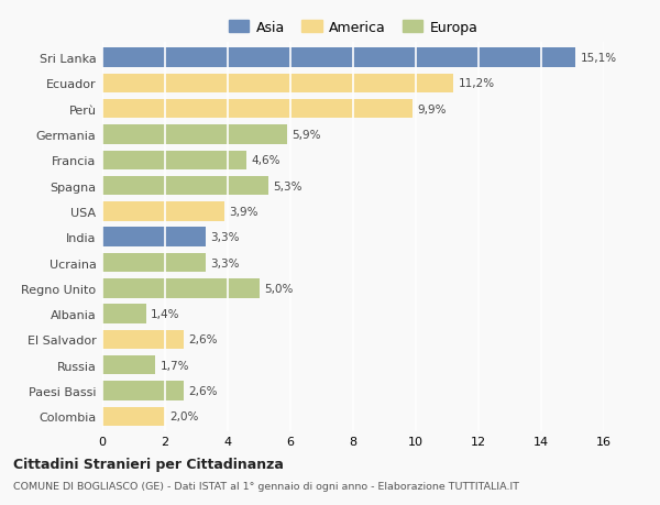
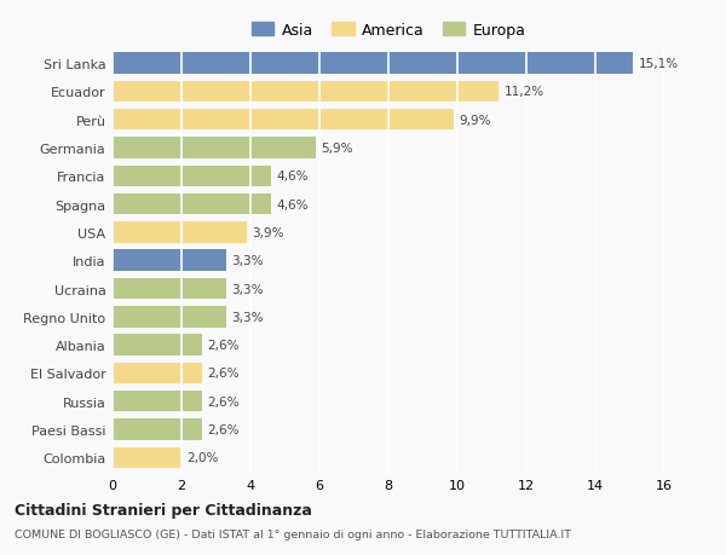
Spagna: 5,3% -> 4,6%
Regno Unito: 5,0% -> 3,3%
Albania: 1,4% -> 2,6%
Russia: 1,7% -> 2,6%
